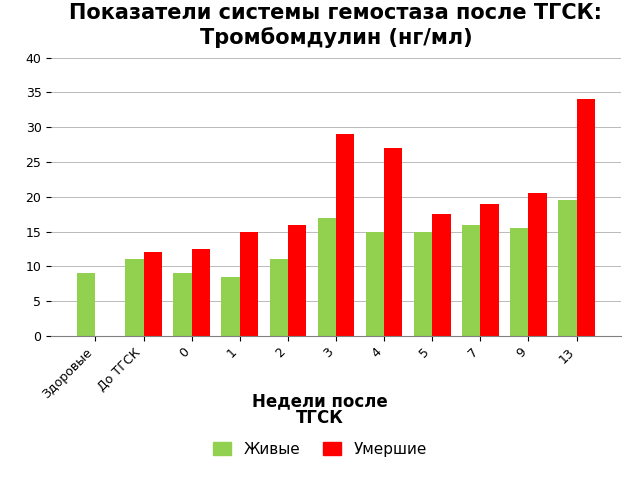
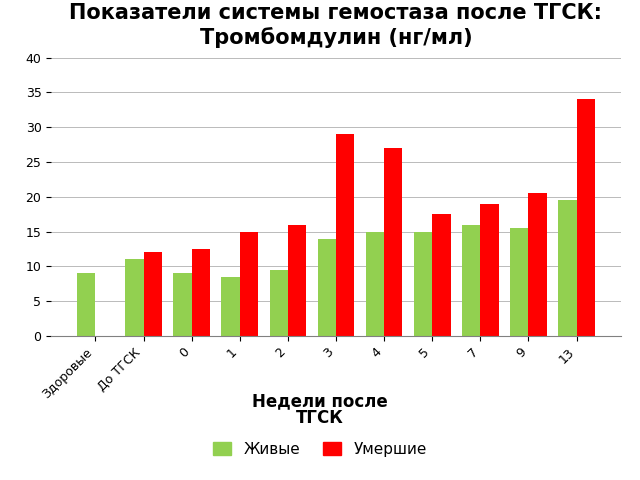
Живые/2: 11.0 -> 9.5
Живые/3: 17.0 -> 14.0
